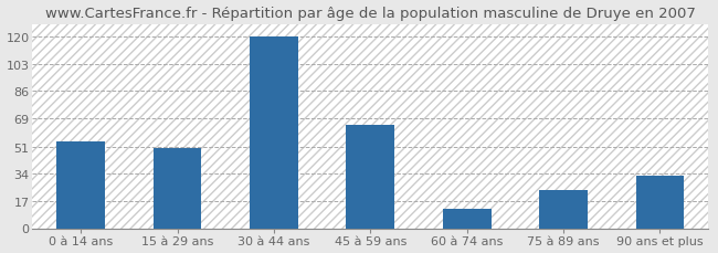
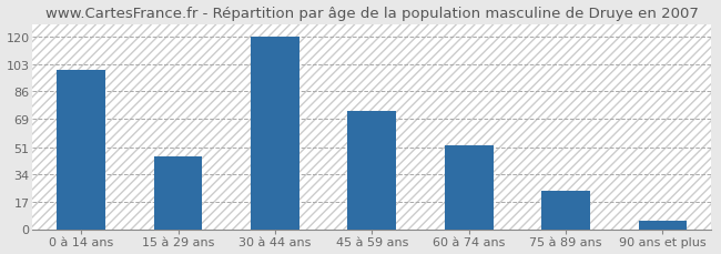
0 à 14 ans: 54 -> 99
15 à 29 ans: 50 -> 45
45 à 59 ans: 65 -> 74
60 à 74 ans: 12 -> 52
90 ans et plus: 33 -> 5
